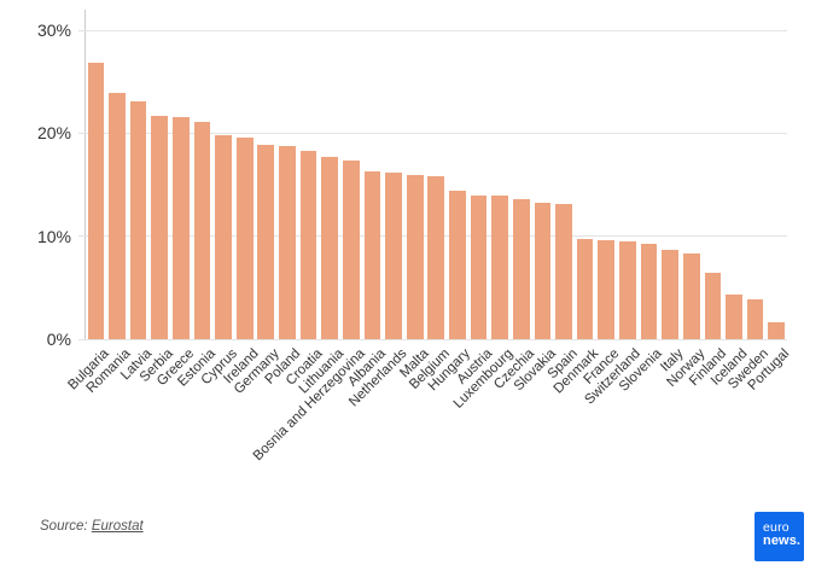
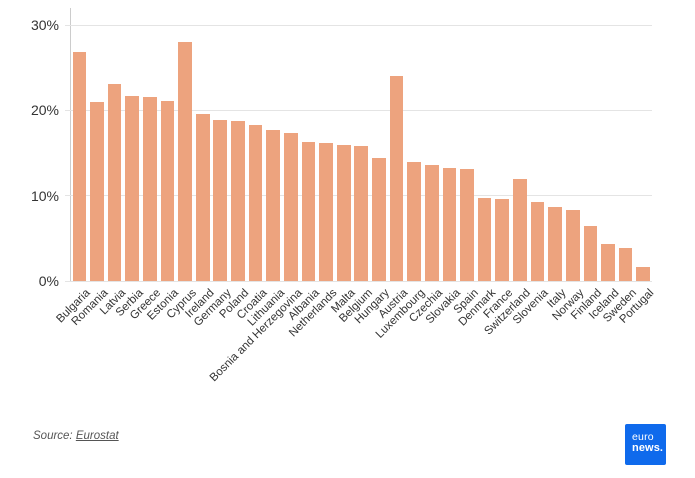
Romania: 24% -> 21%
Cyprus: 20% -> 28%
Austria: 14% -> 24%
Switzerland: 10% -> 12%
